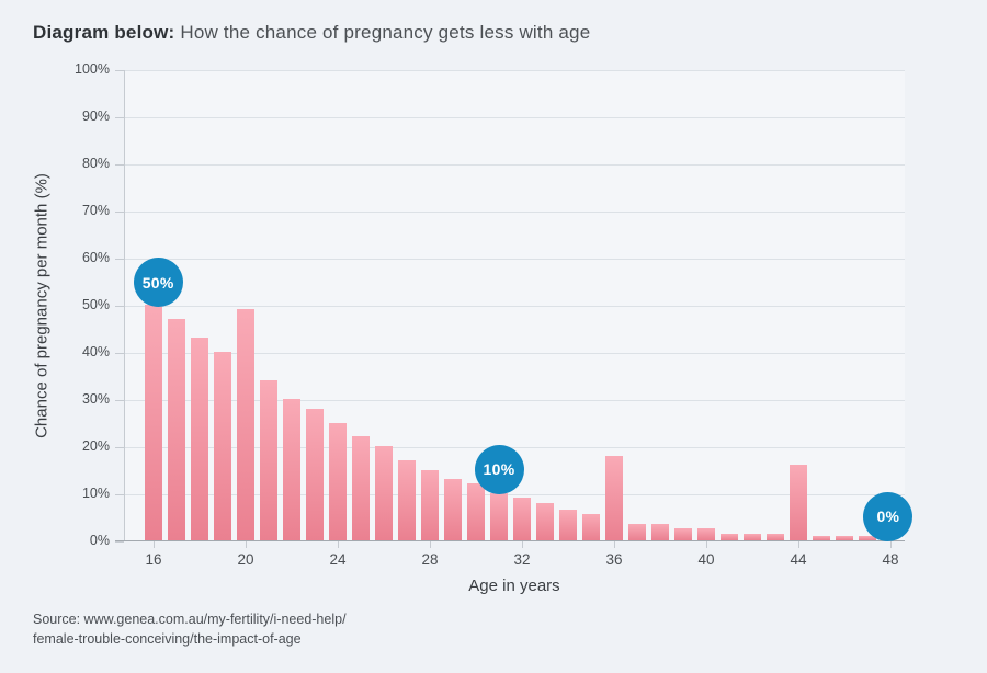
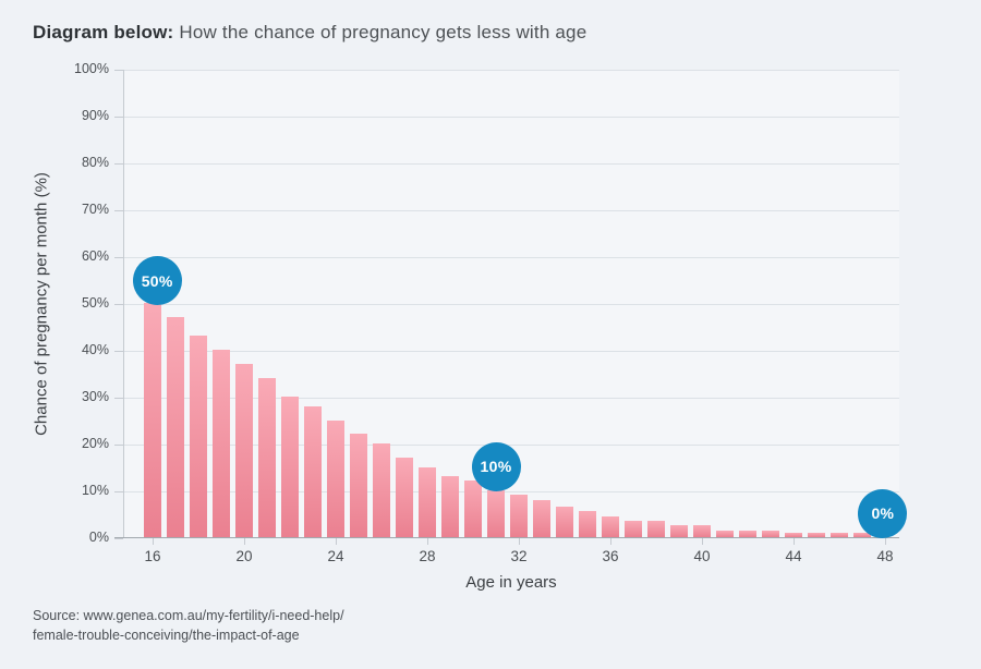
20: 49% -> 37%
36: 18% -> 4%
44: 16% -> 1%
